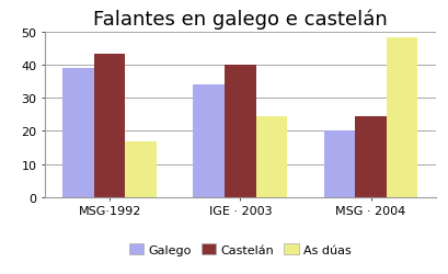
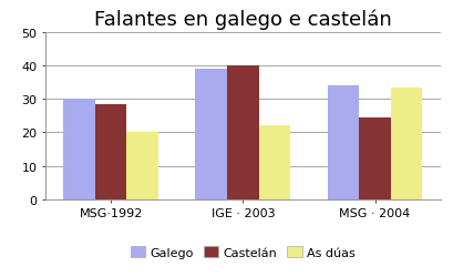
Galego/MSG·1992: 39 -> 30
Castelán/MSG·1992: 43.5 -> 28.5
As dúas/MSG·1992: 17.0 -> 20.0
Galego/IGE · 2003: 34 -> 39
As dúas/IGE · 2003: 24.5 -> 22.0
Galego/MSG · 2004: 20 -> 34
As dúas/MSG · 2004: 48.5 -> 33.5
